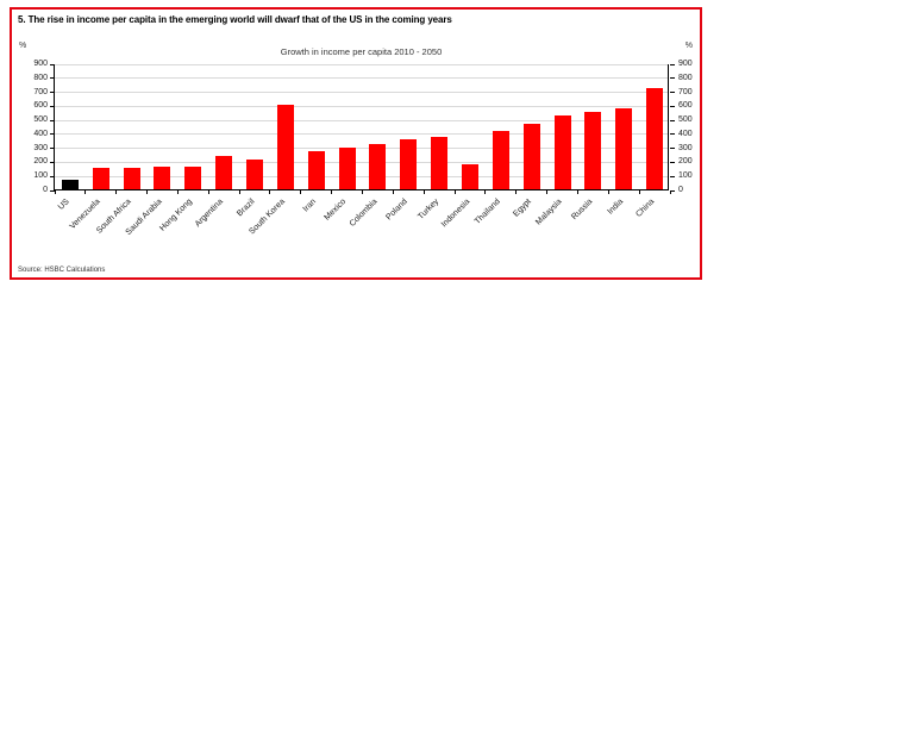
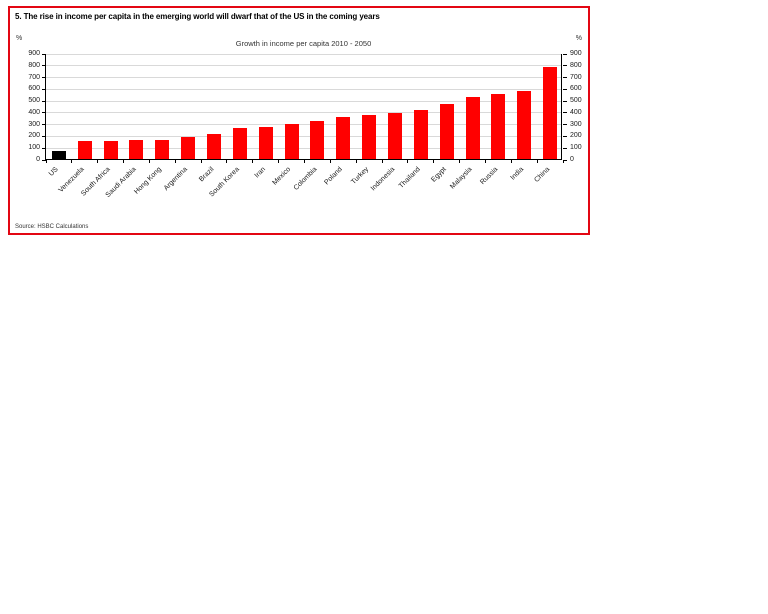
Argentina: 240 -> 190
South Korea: 600 -> 260
Indonesia: 180 -> 390
China: 720 -> 780
